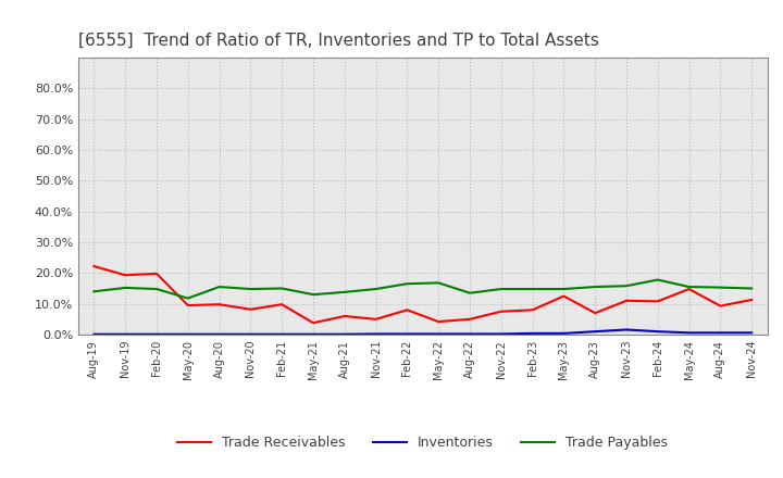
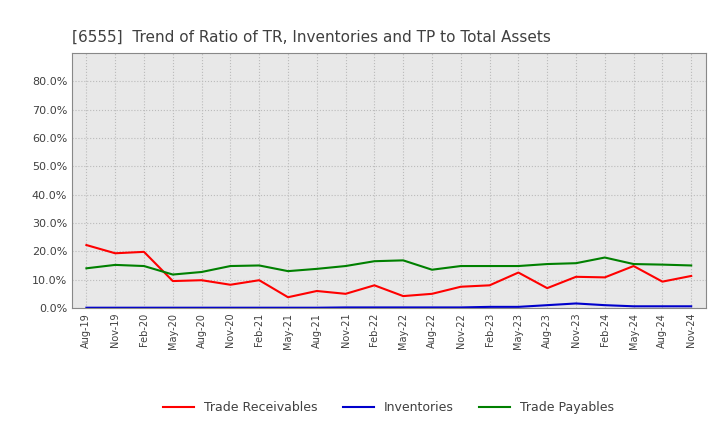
Trade Payables/Aug-20: 15.5% -> 12.7%
